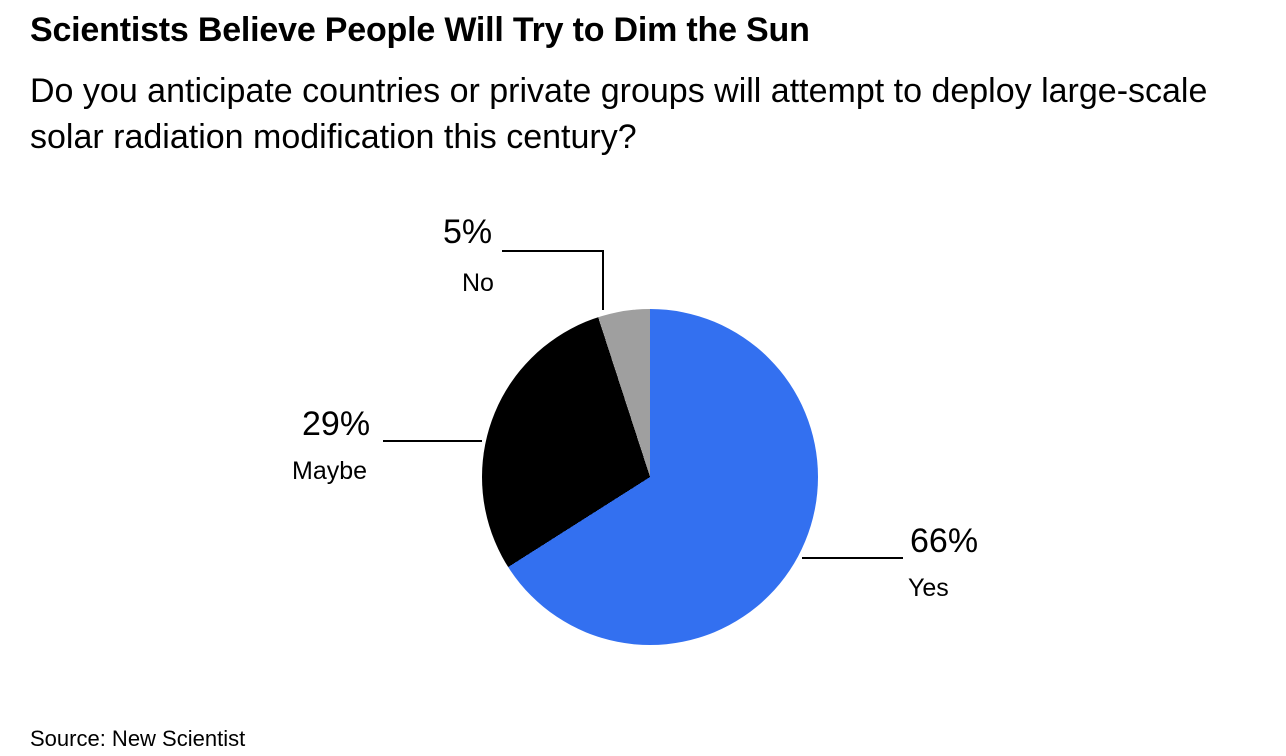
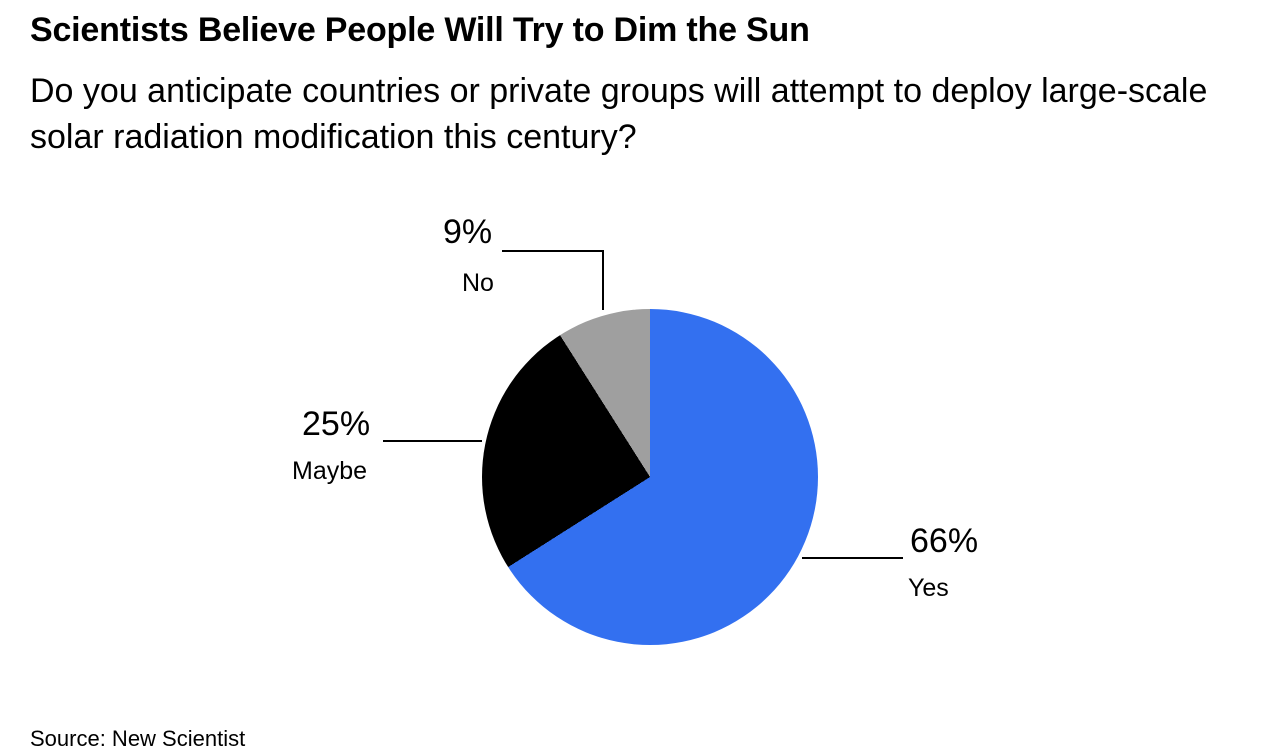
Maybe: 29% -> 25%
No: 5% -> 9%
